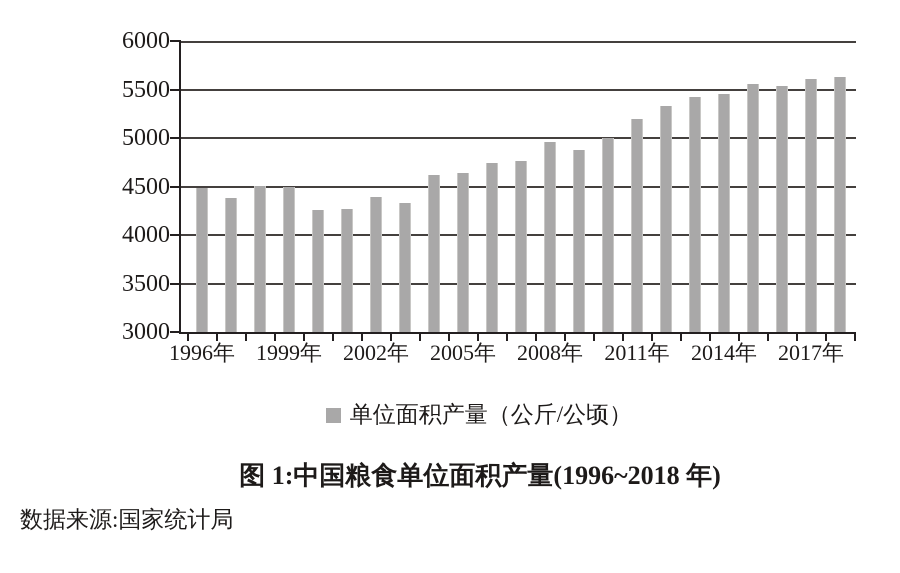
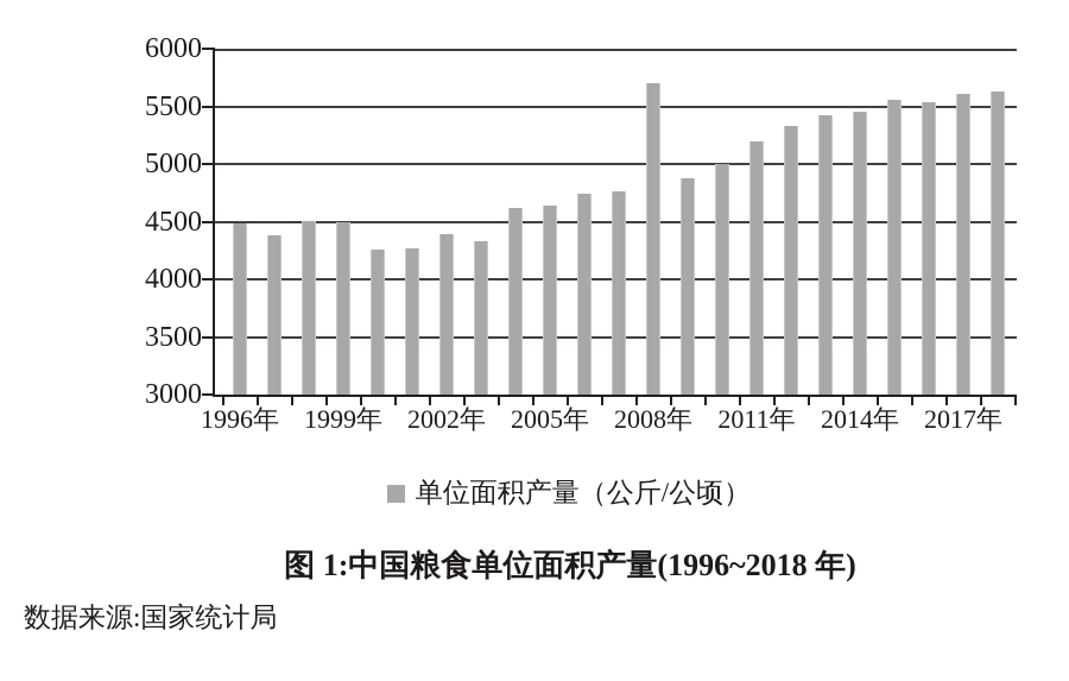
2008年: 5000 -> 5700
